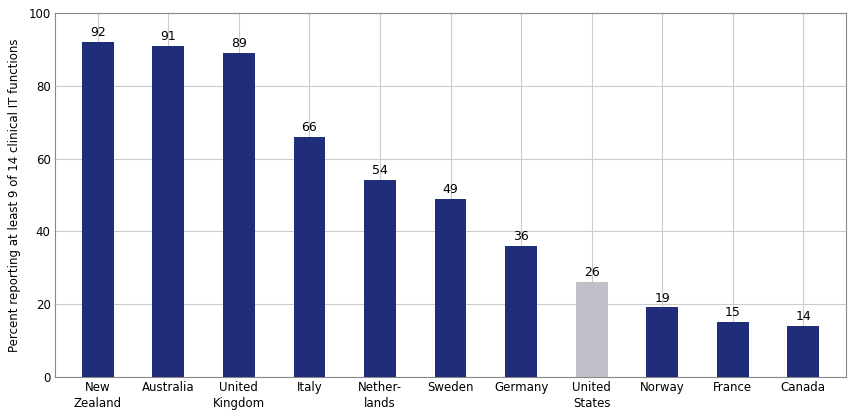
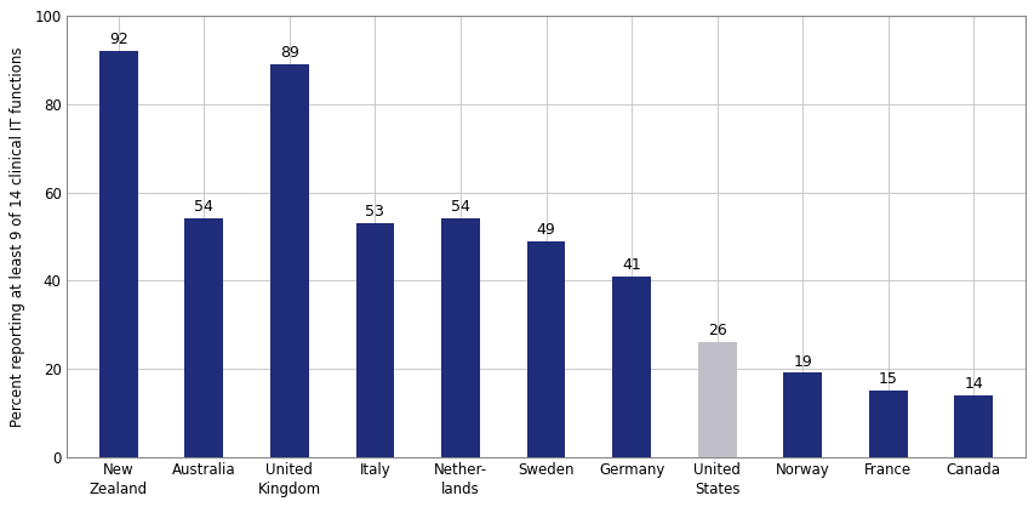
Australia: 91 -> 54
Italy: 66 -> 53
Germany: 36 -> 41
